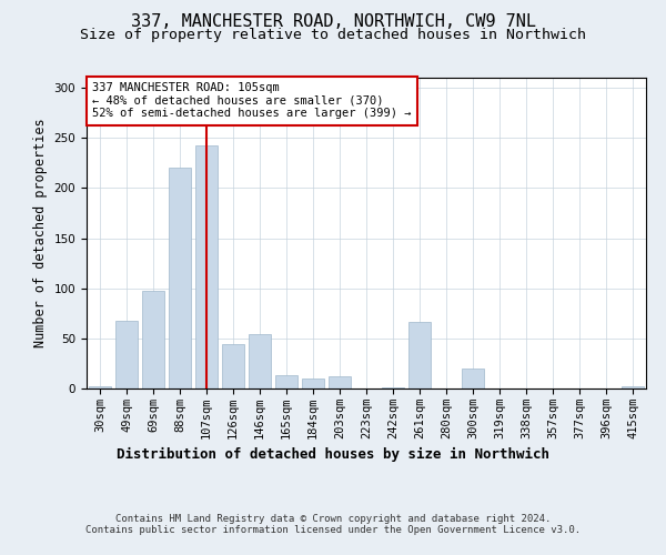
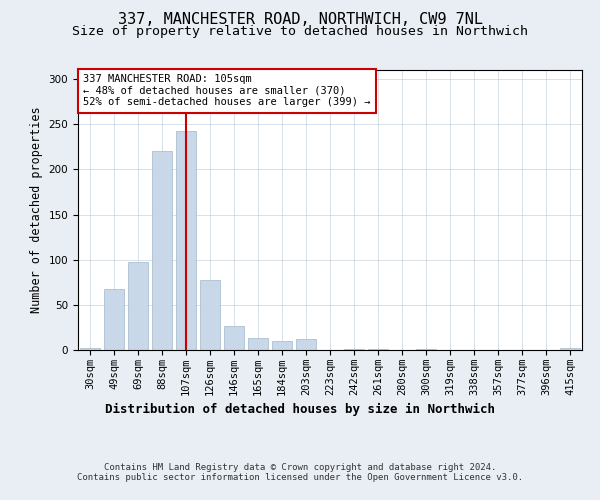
126sqm: 44 -> 78
146sqm: 54 -> 27
261sqm: 66 -> 1
300sqm: 20 -> 1
